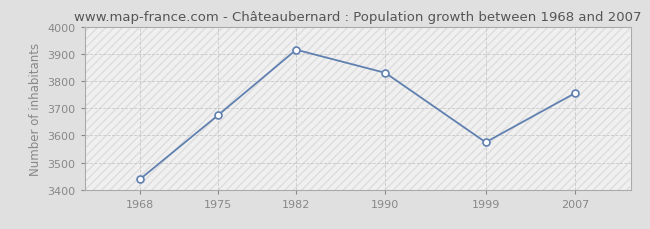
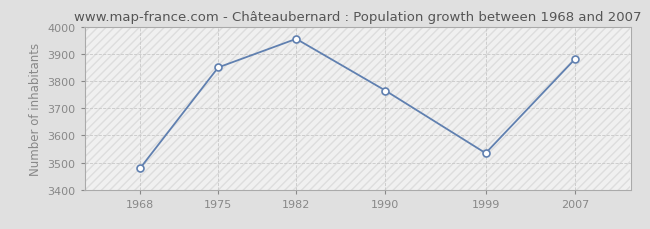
1968: 3440 -> 3480
1975: 3675 -> 3850
1982: 3915 -> 3955
1990: 3830 -> 3765
1999: 3575 -> 3535
2007: 3755 -> 3880
